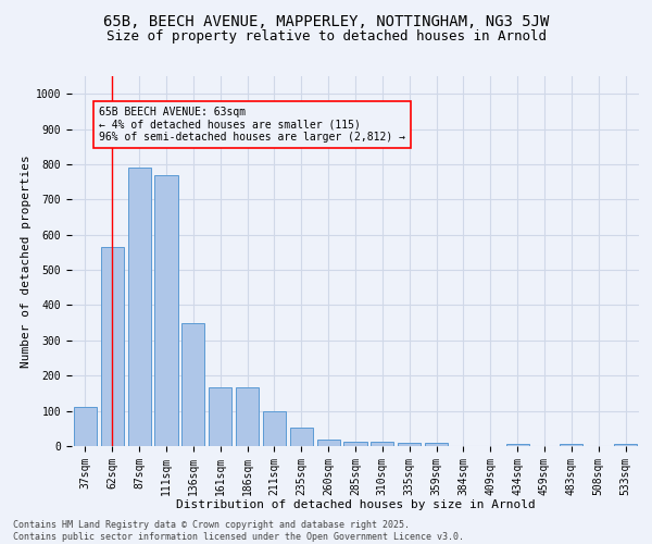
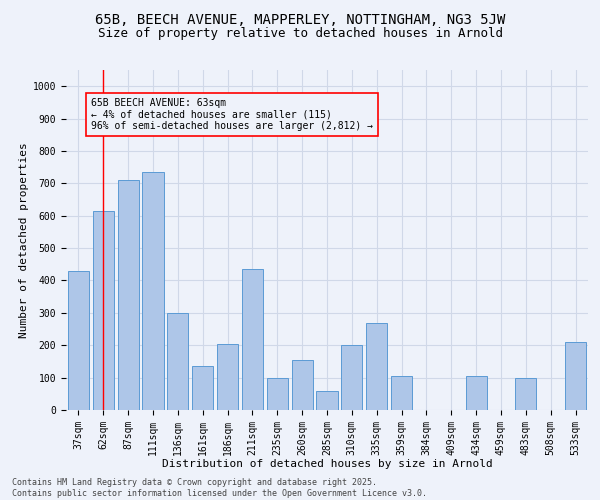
37sqm: 110 -> 430
62sqm: 565 -> 615
87sqm: 790 -> 710
111sqm: 770 -> 735
136sqm: 350 -> 300
161sqm: 168 -> 135
186sqm: 168 -> 205
211sqm: 98 -> 435
235sqm: 53 -> 100
260sqm: 18 -> 155
285sqm: 13 -> 60
310sqm: 13 -> 200
335sqm: 10 -> 270
359sqm: 10 -> 105
434sqm: 7 -> 105
483sqm: 7 -> 100
533sqm: 7 -> 210
